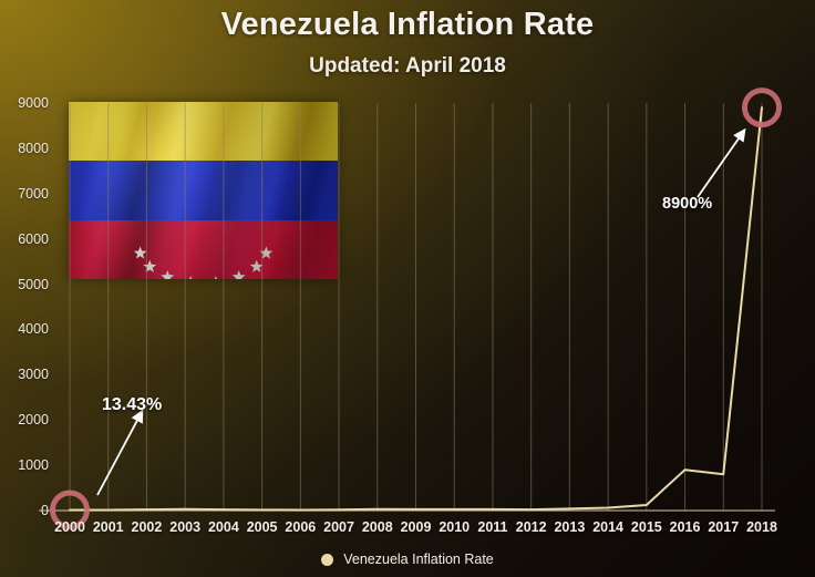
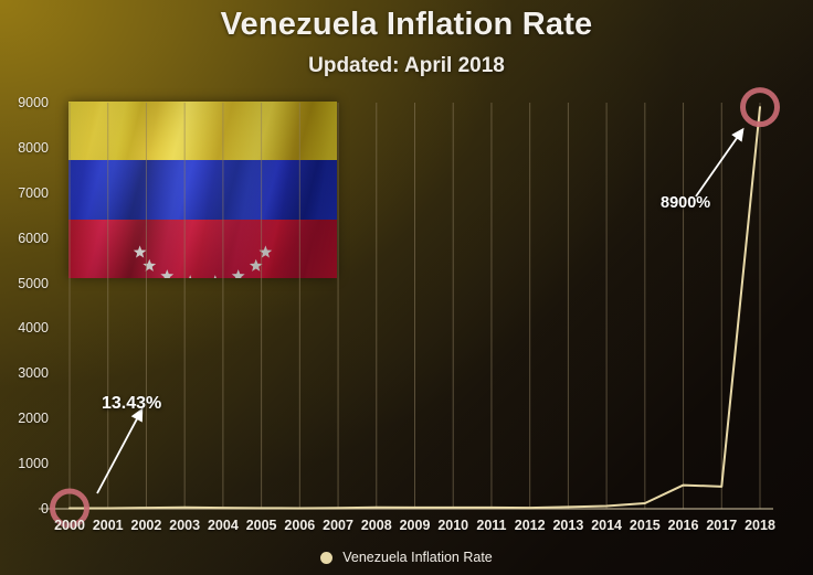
2016: 900 -> 500
2017: 800 -> 500
